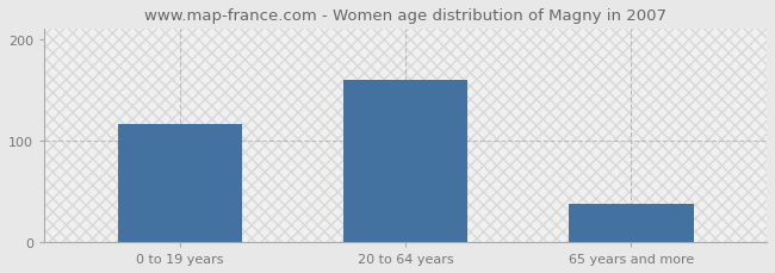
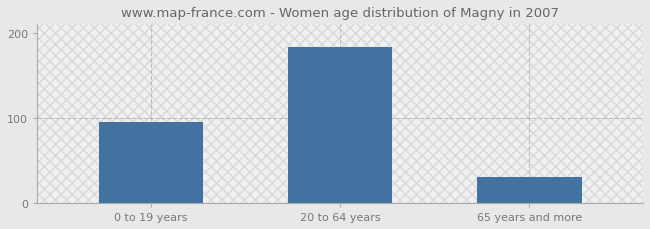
0 to 19 years: 116 -> 95
20 to 64 years: 160 -> 183
65 years and more: 38 -> 30
